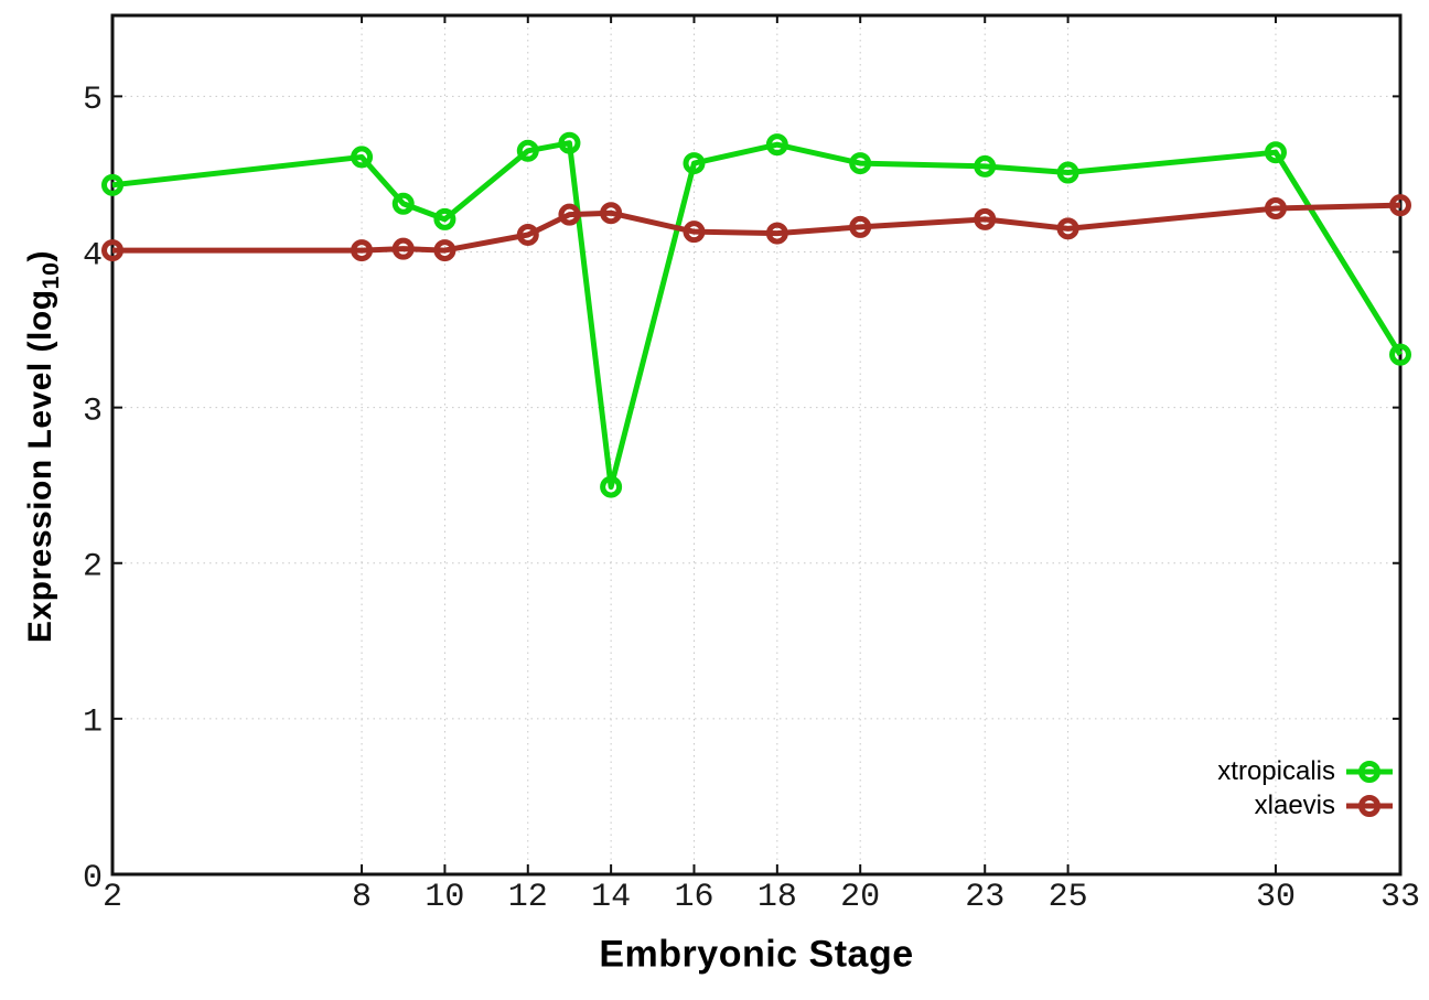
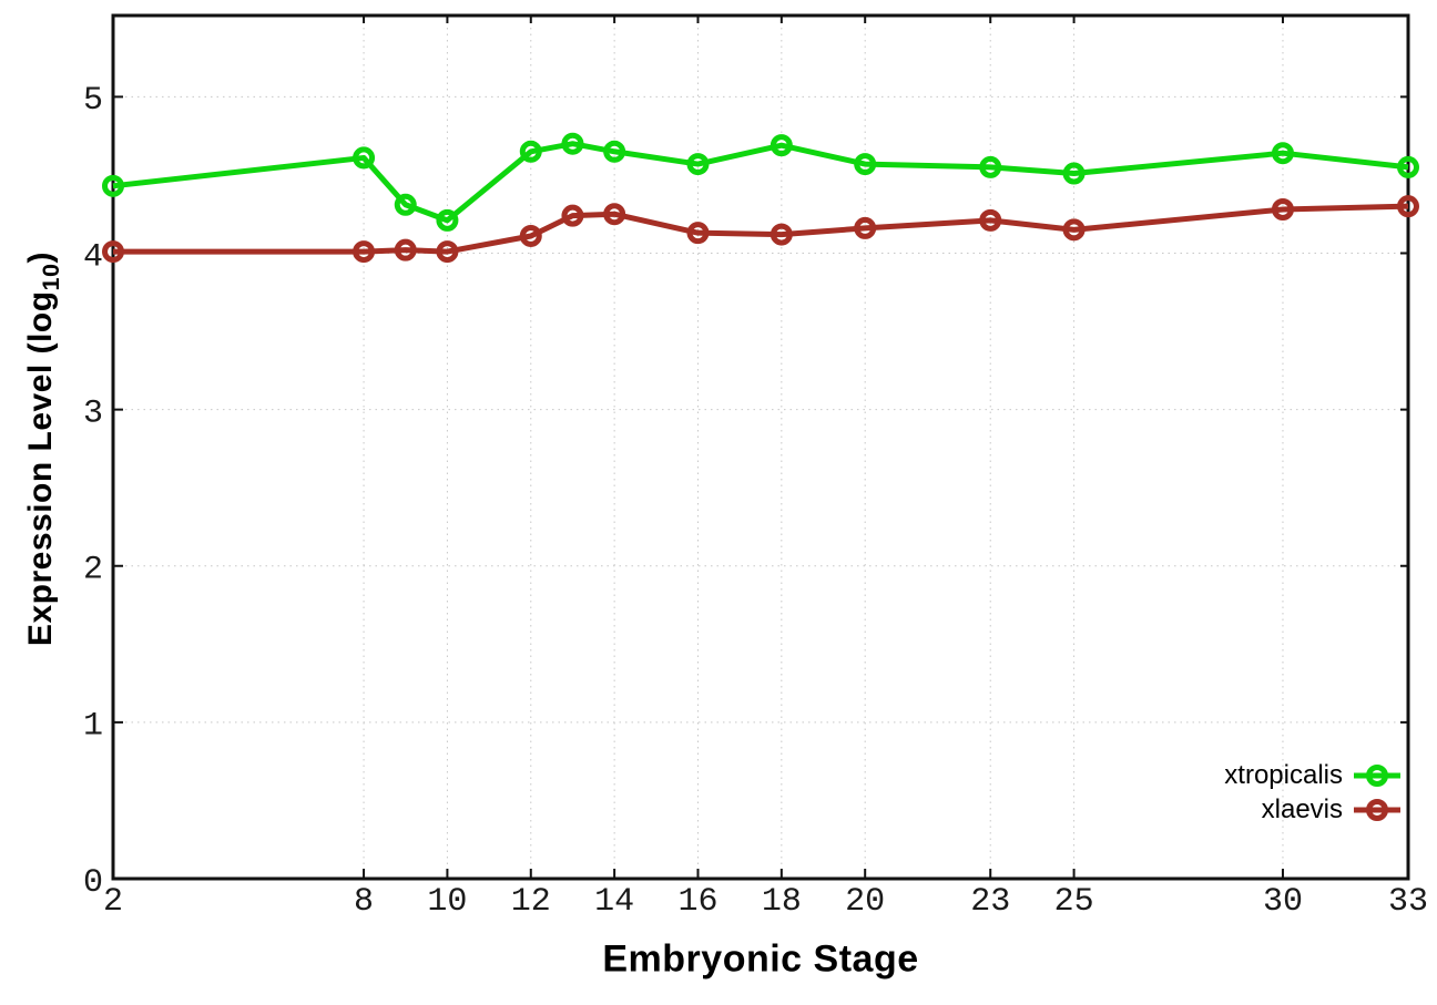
xtropicalis/14: 2.49 -> 4.65
xtropicalis/33: 3.34 -> 4.55
